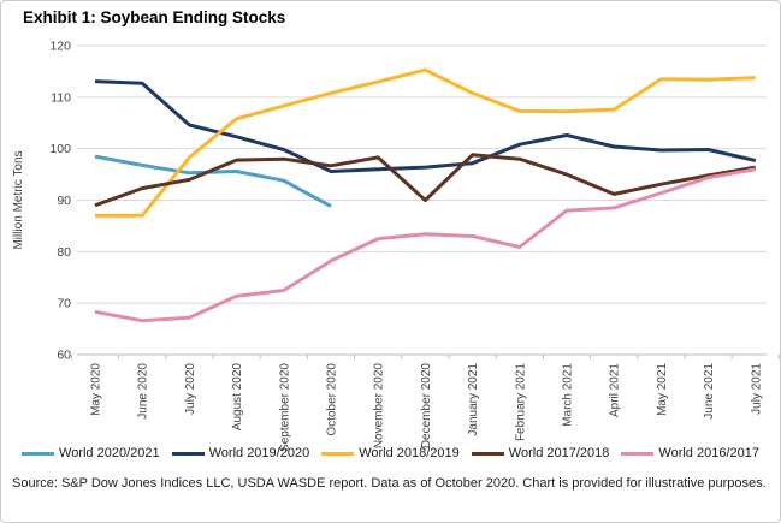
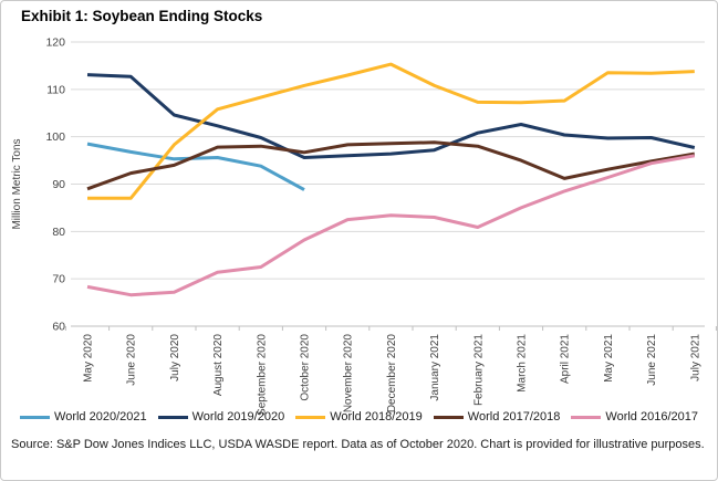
World 2017/2018/December 2020: 90 -> 99
World 2016/2017/March 2021: 88 -> 85
